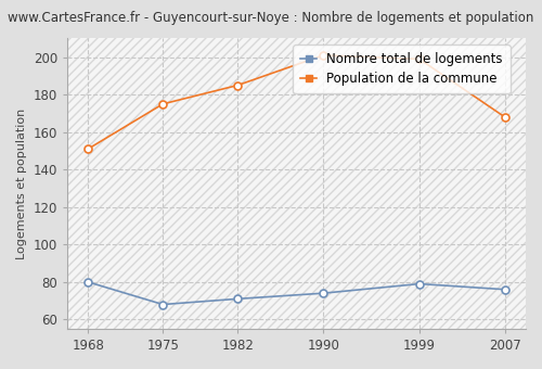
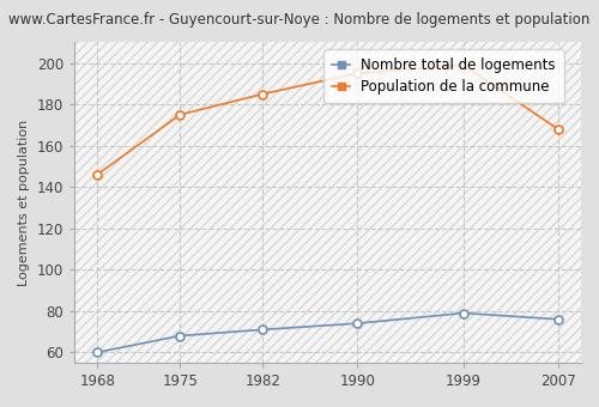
Nombre total de logements/1968: 80 -> 60
Population de la commune/1968: 151 -> 146
Population de la commune/1990: 201 -> 195
